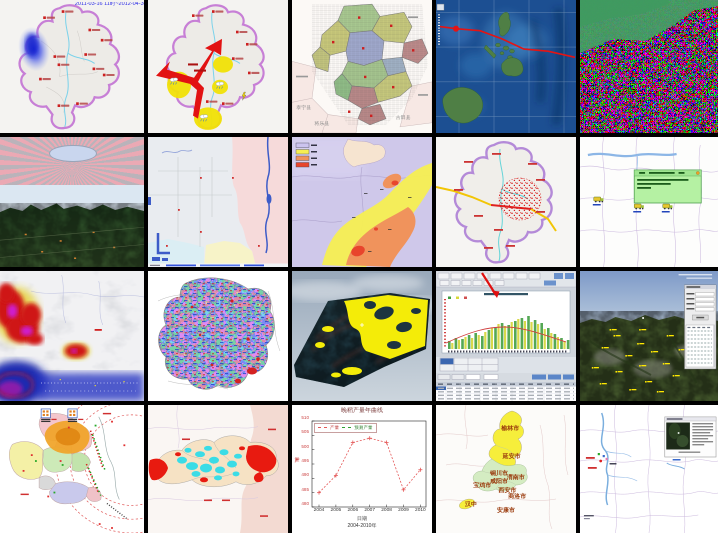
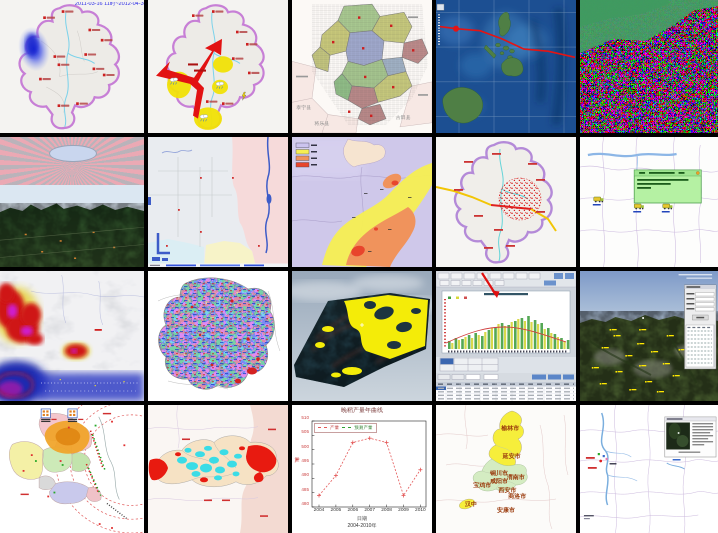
2004: 485 -> 484
2009: 486 -> 484
